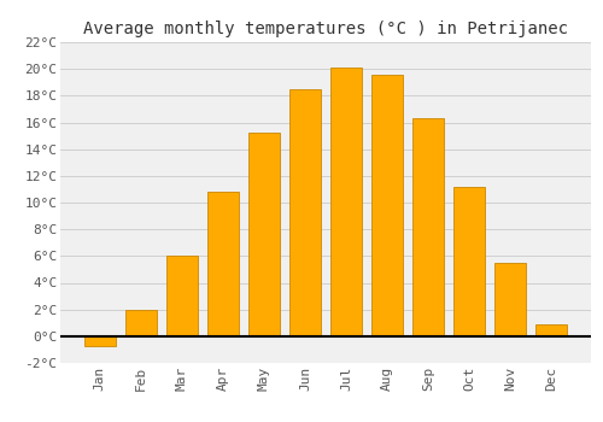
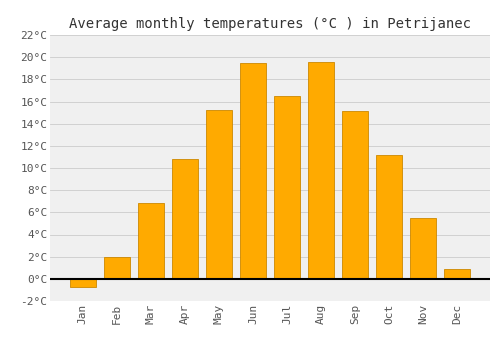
Mar: 6.0°C -> 6.8°C
Jun: 18.5°C -> 19.5°C
Jul: 20.1°C -> 16.5°C
Sep: 16.3°C -> 15.1°C
